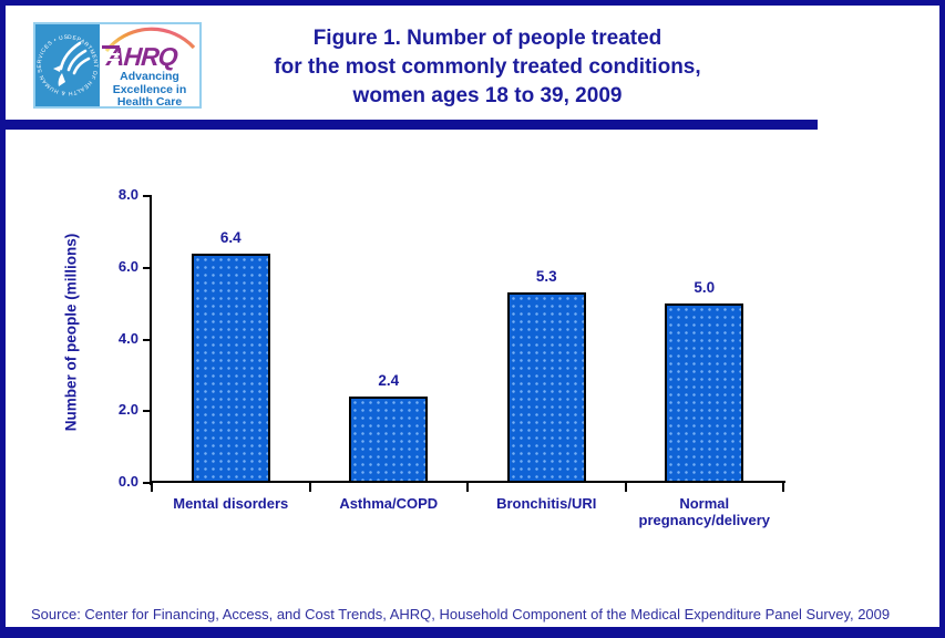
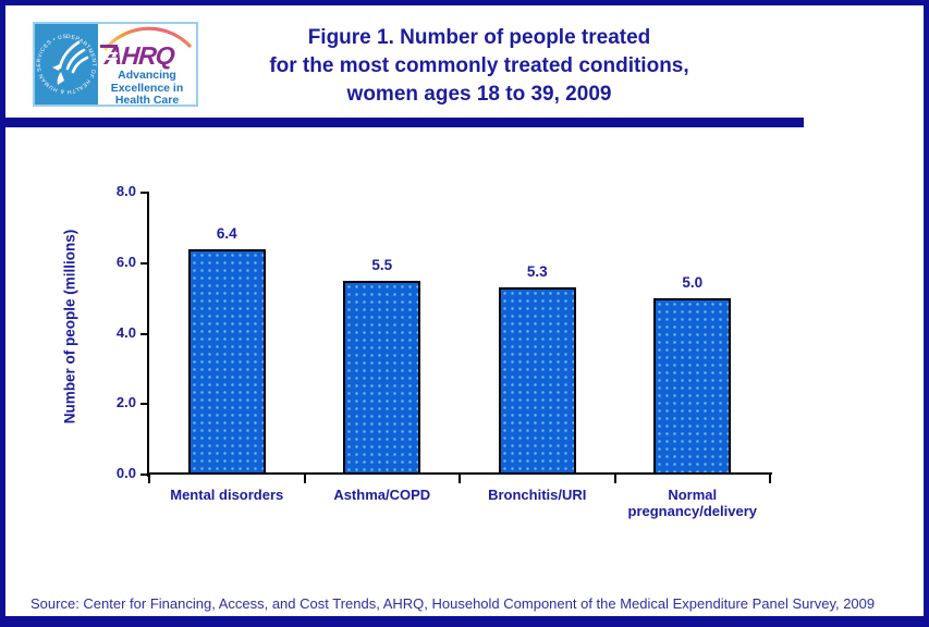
Asthma/COPD: 2.4 -> 5.5
